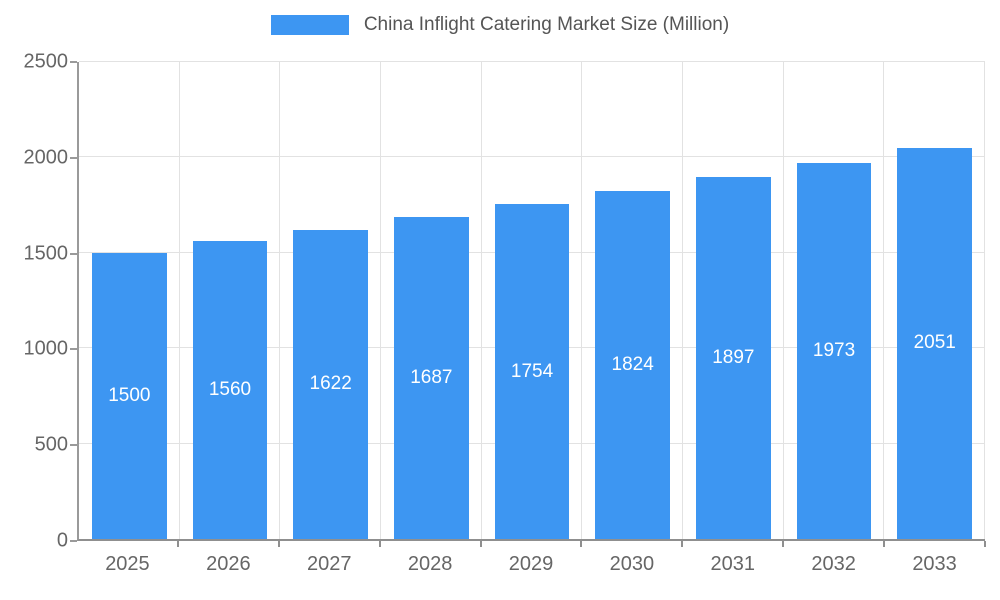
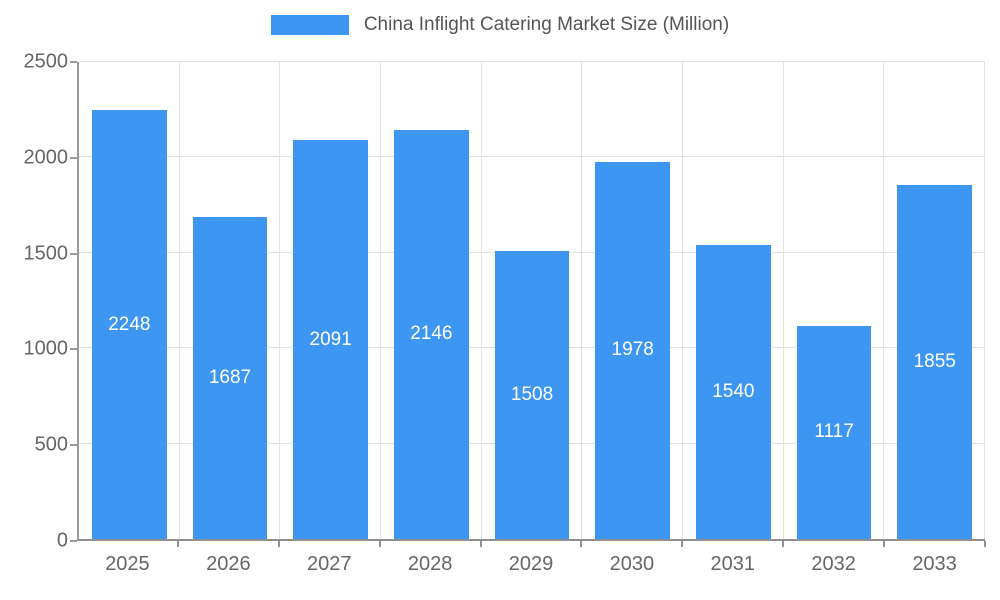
2025: 1500 -> 2248
2026: 1560 -> 1687
2027: 1622 -> 2091
2028: 1687 -> 2146
2029: 1754 -> 1508
2030: 1824 -> 1978
2031: 1897 -> 1540
2032: 1973 -> 1117
2033: 2051 -> 1855
